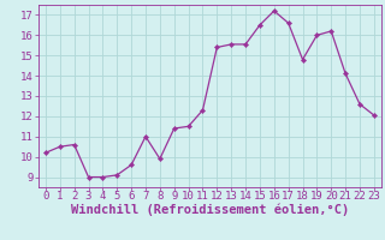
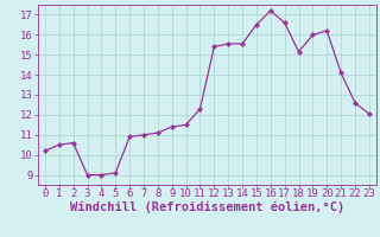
6: 9.6 -> 10.9
8: 9.9 -> 11.1
18: 14.8 -> 15.2
